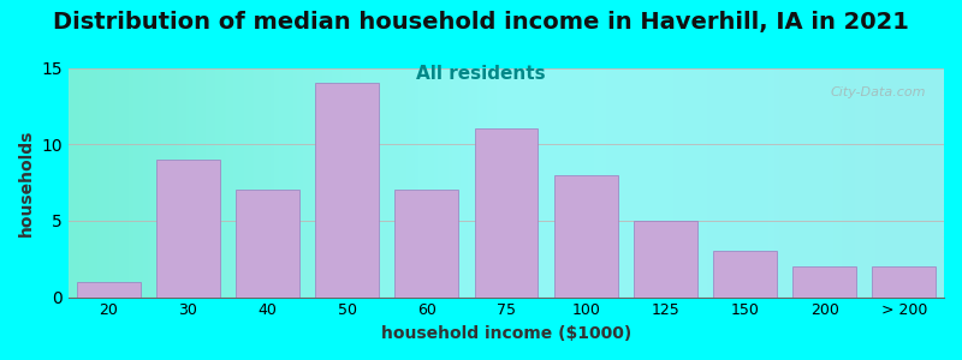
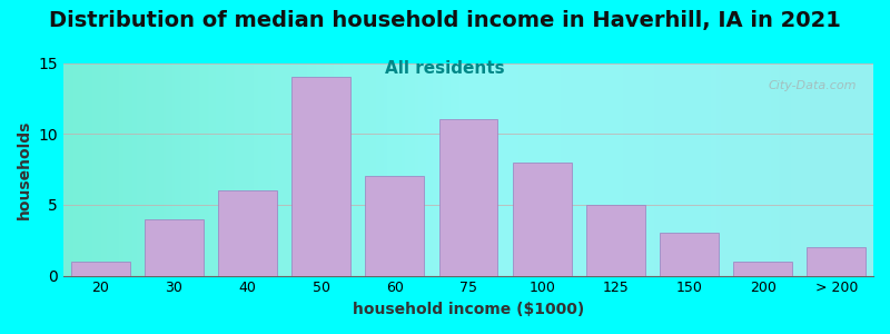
30: 9 -> 4
40: 7 -> 6
200: 2 -> 1
